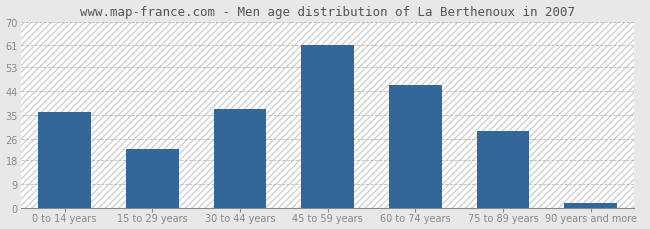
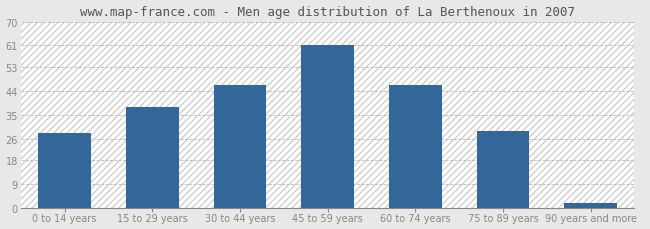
0 to 14 years: 36 -> 28
15 to 29 years: 22 -> 38
30 to 44 years: 37 -> 46
